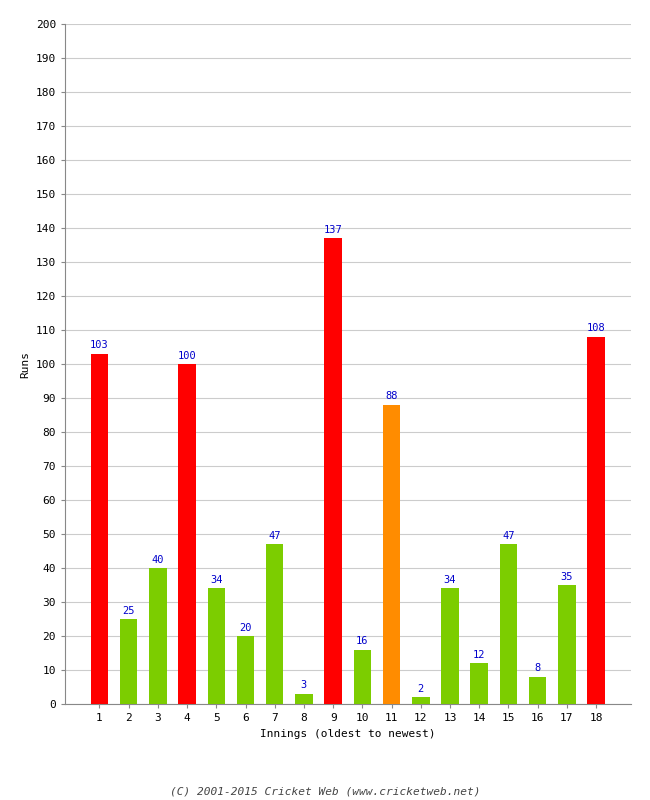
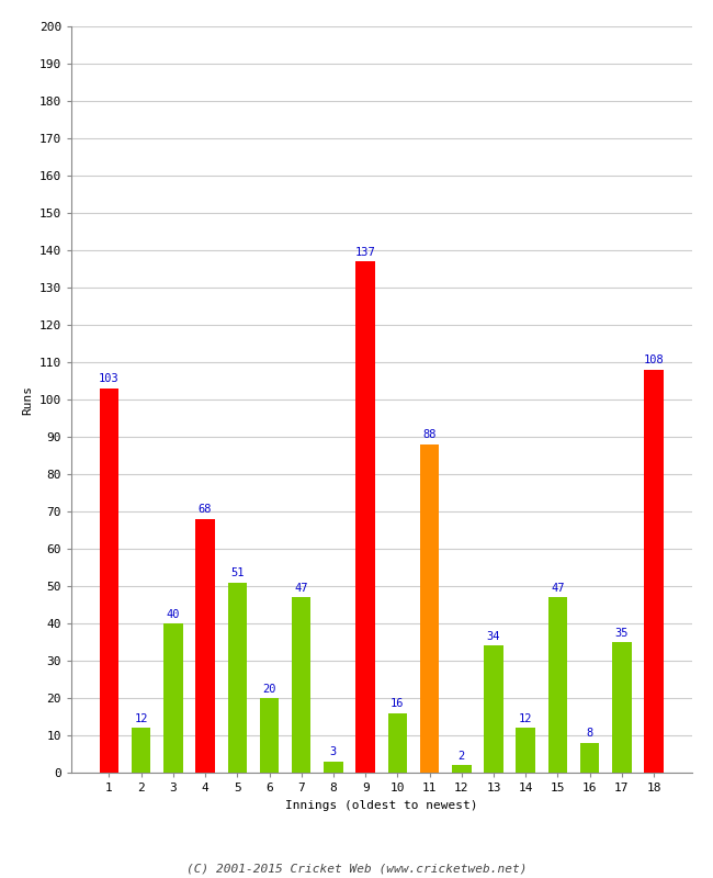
2: 25 -> 12
4: 100 -> 68
5: 34 -> 51
